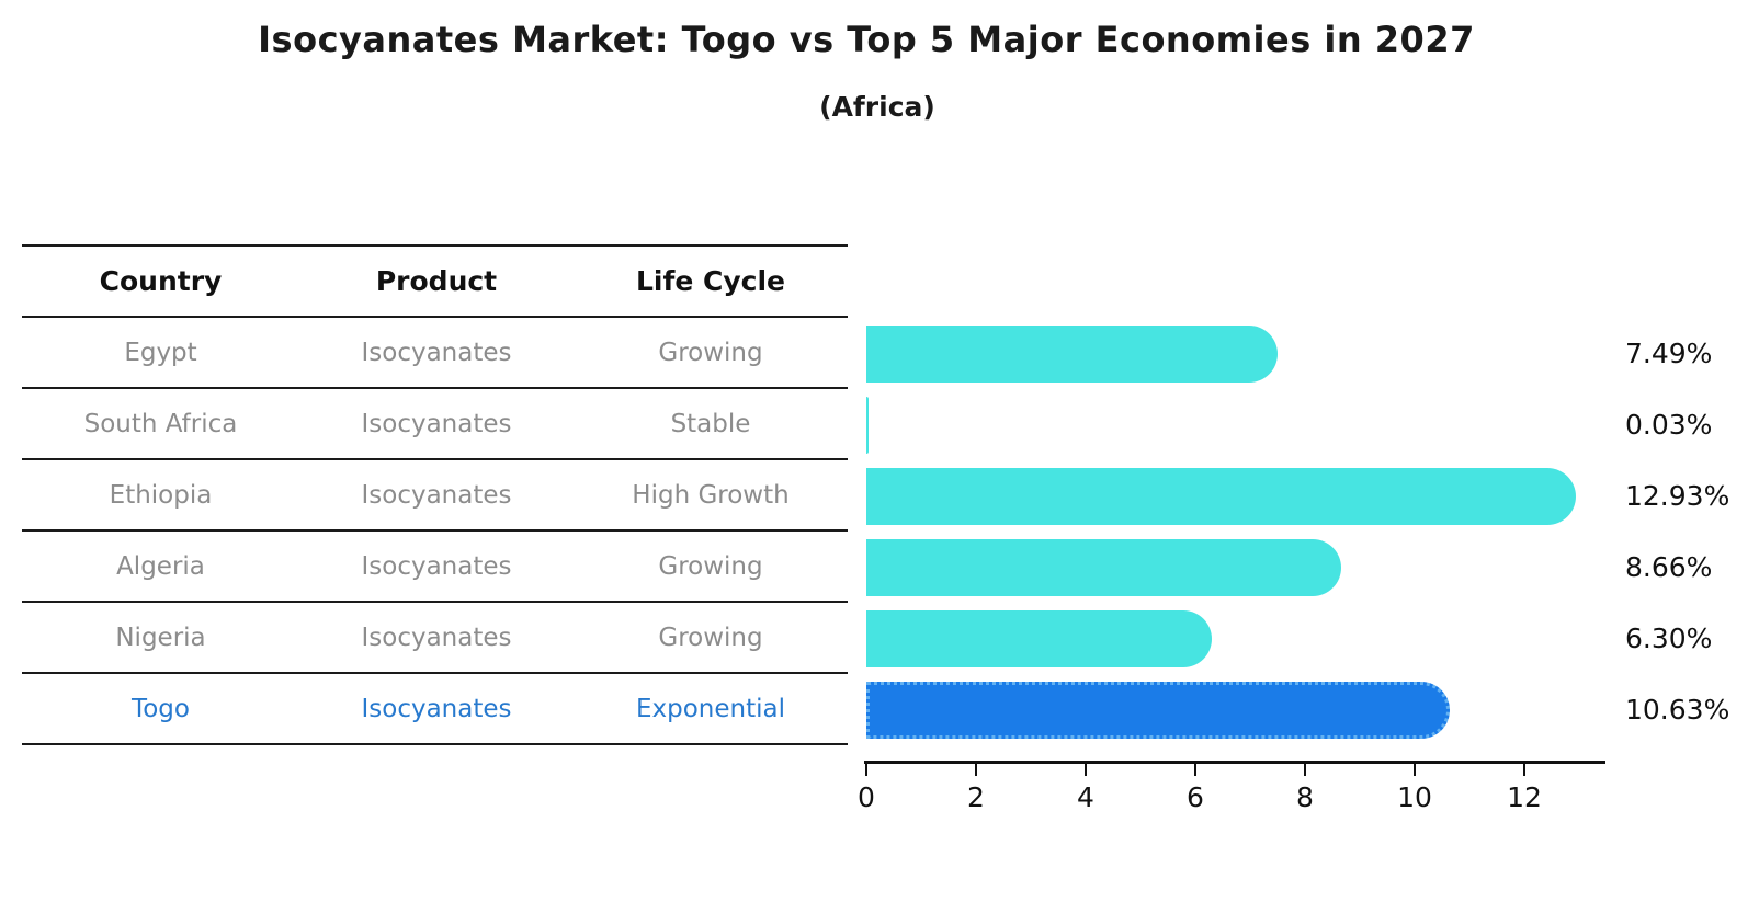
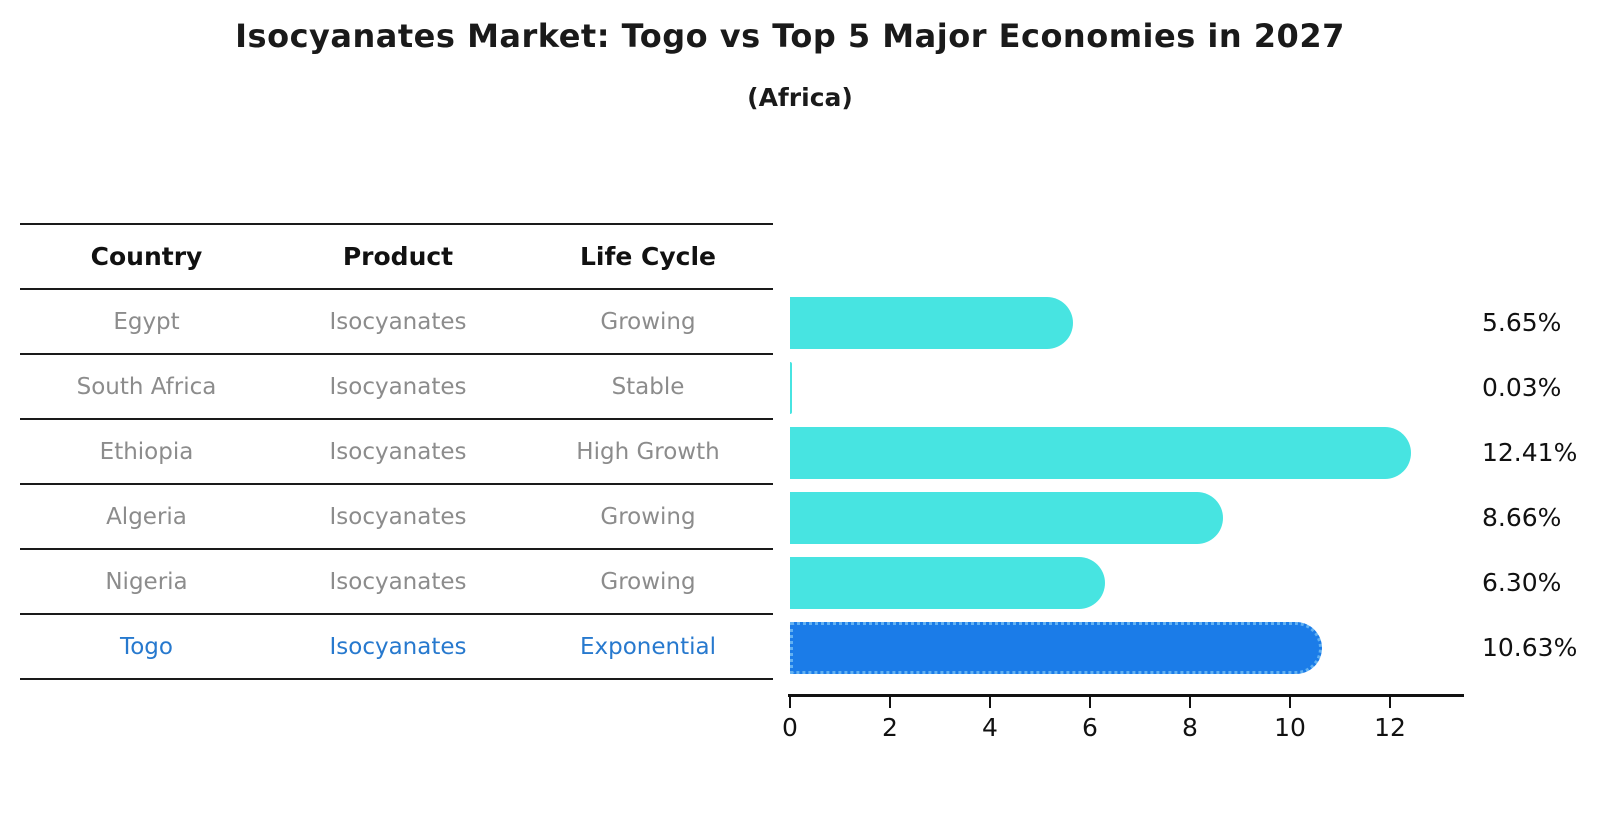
Egypt: 7.49% -> 5.65%
Ethiopia: 12.93% -> 12.41%
